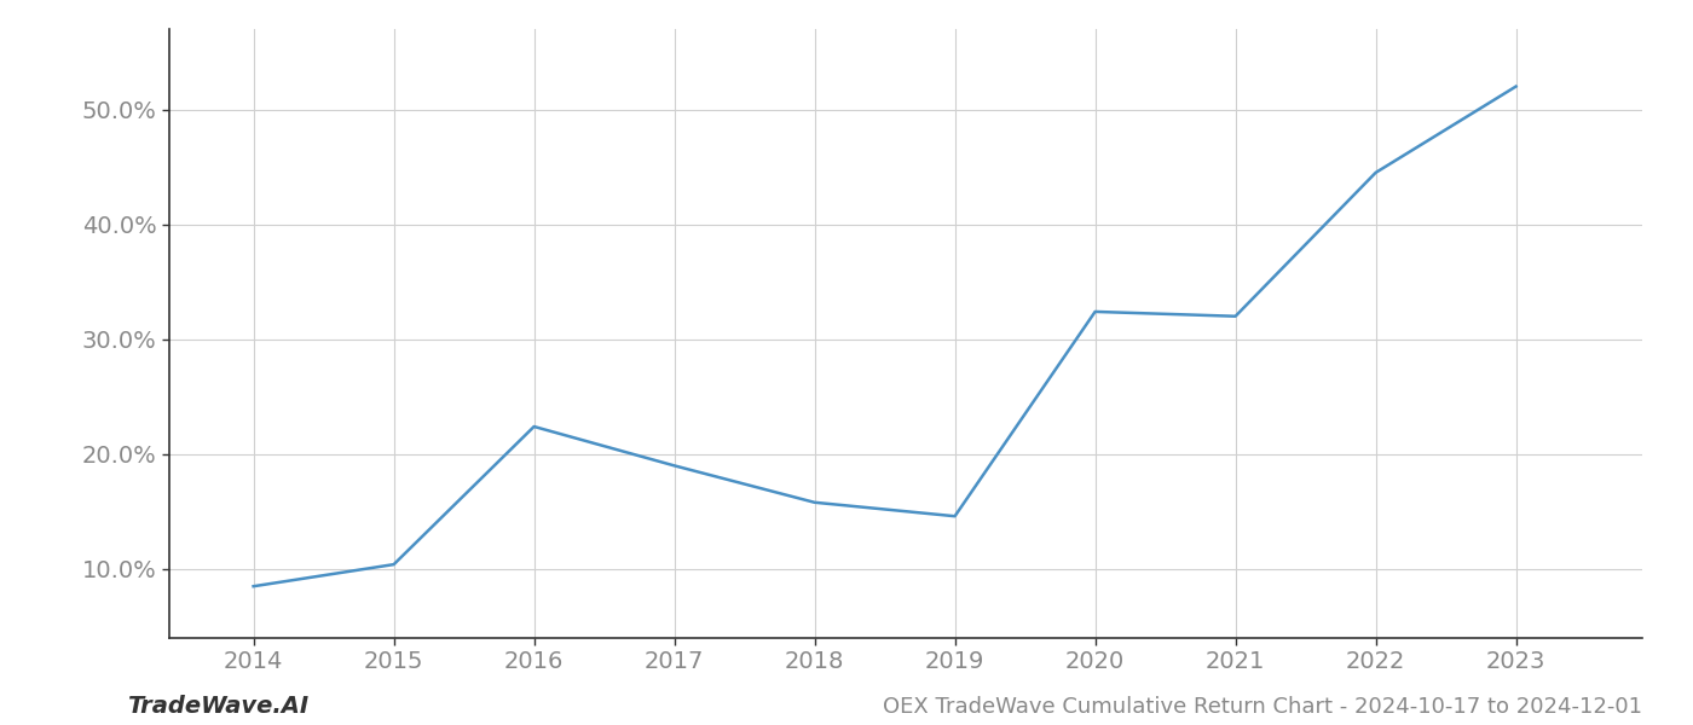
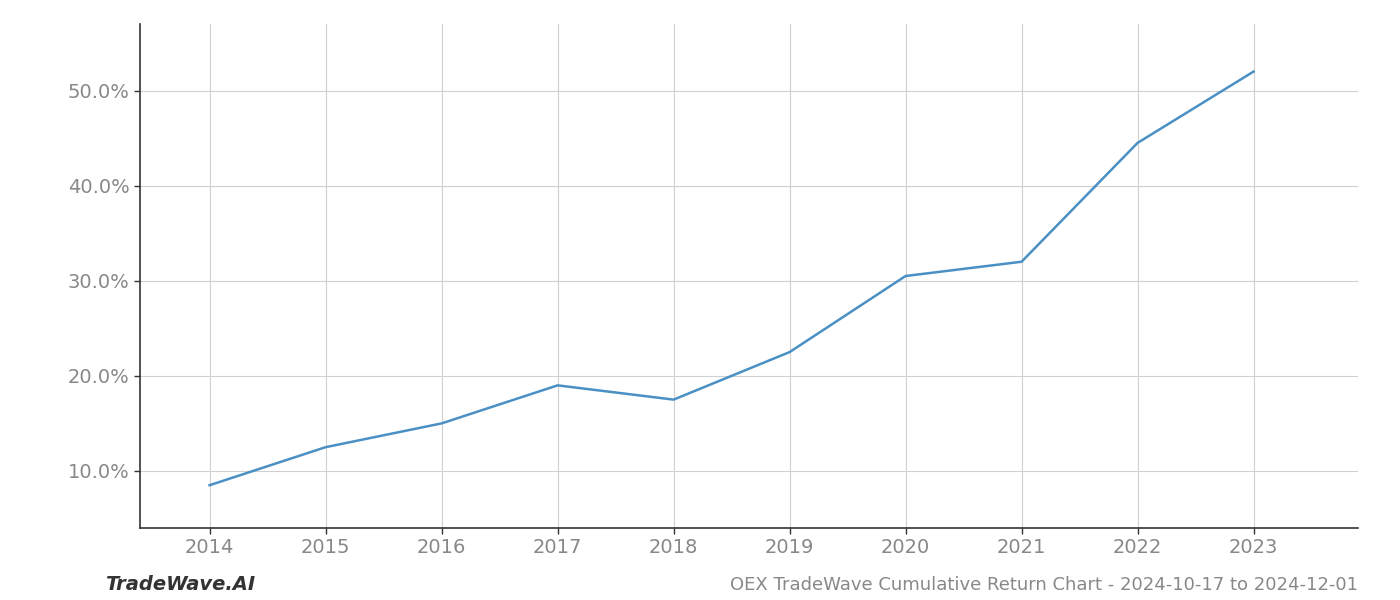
2015: 10.4% -> 12.5%
2016: 22.4% -> 15.0%
2018: 15.8% -> 17.5%
2019: 14.6% -> 22.5%
2020: 32.4% -> 30.5%
